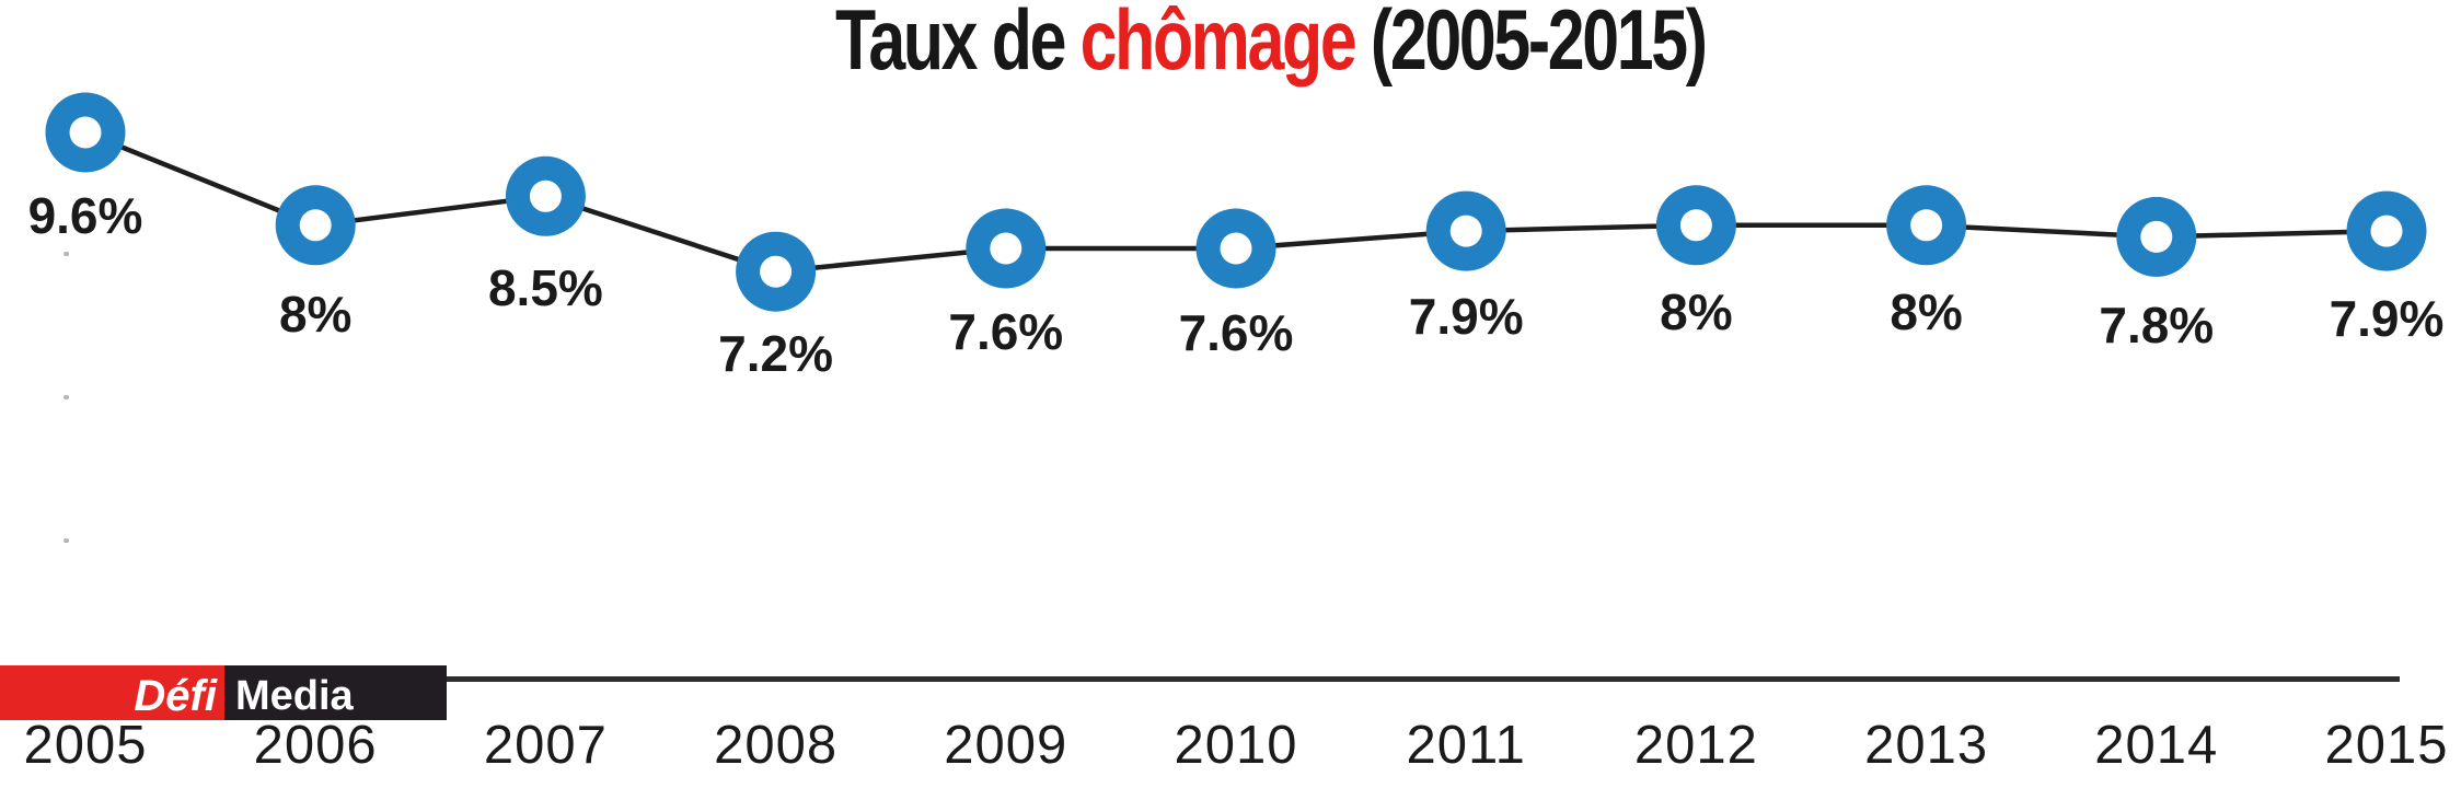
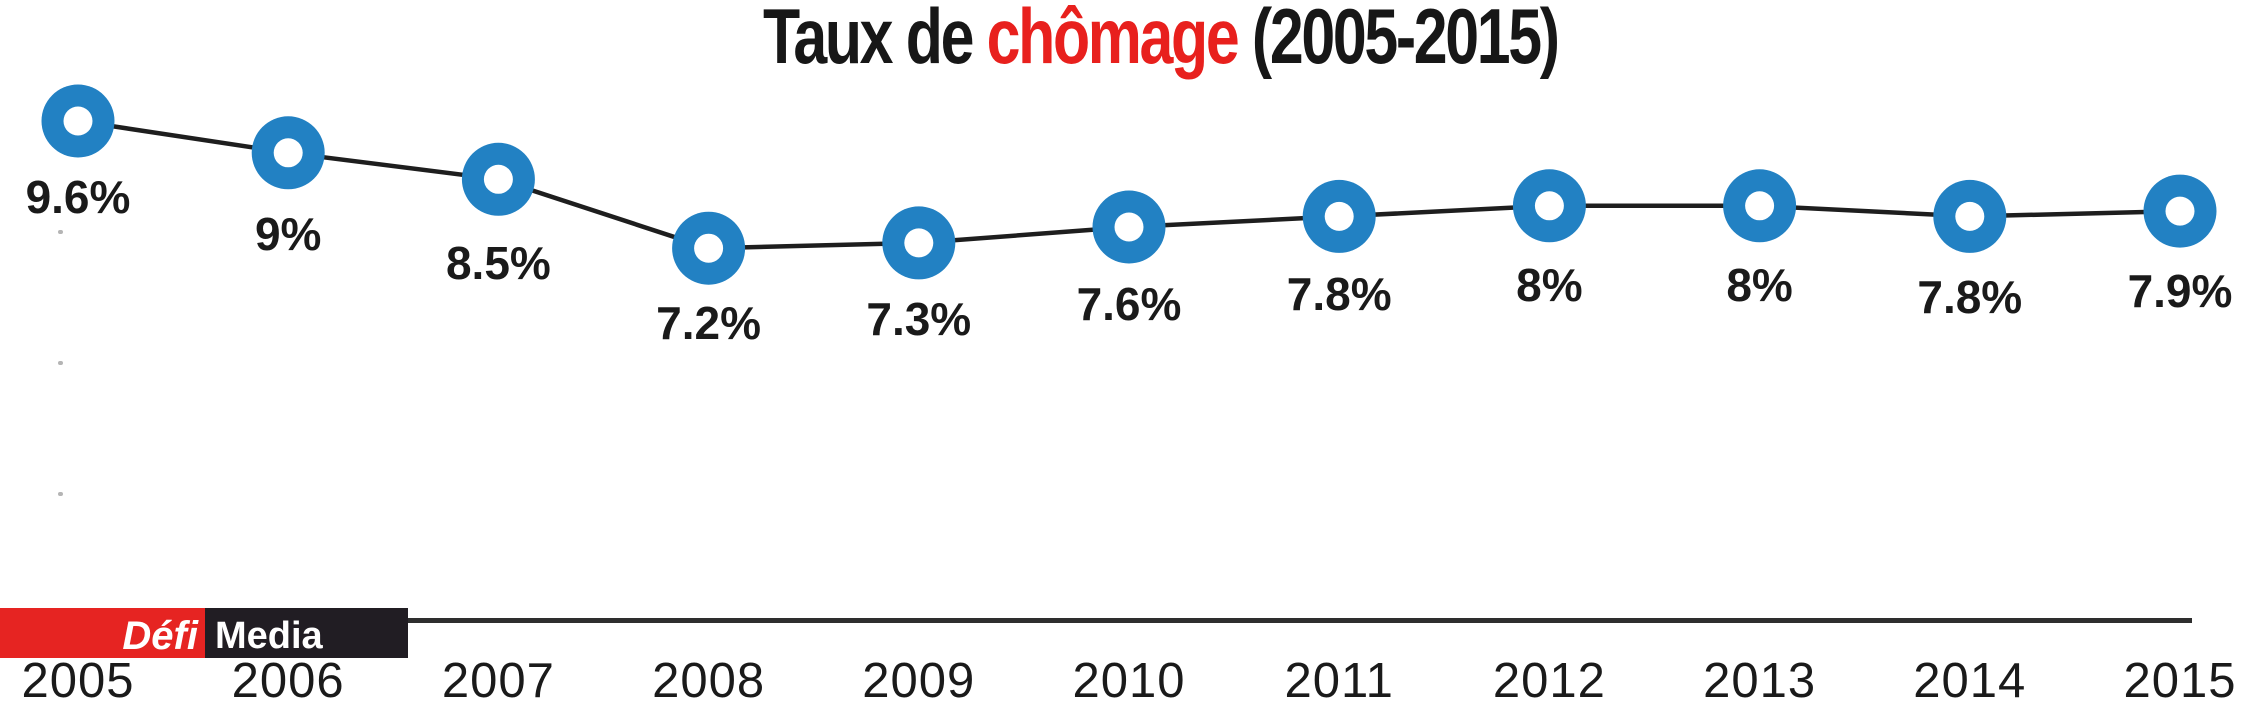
2006: 8% -> 9%
2009: 7.6% -> 7.3%
2011: 7.9% -> 7.8%
